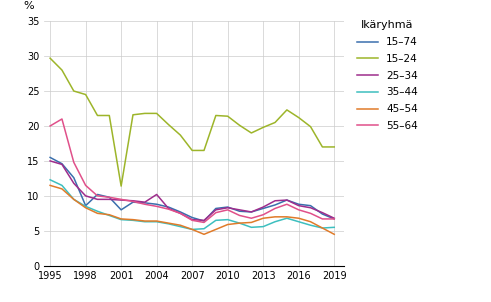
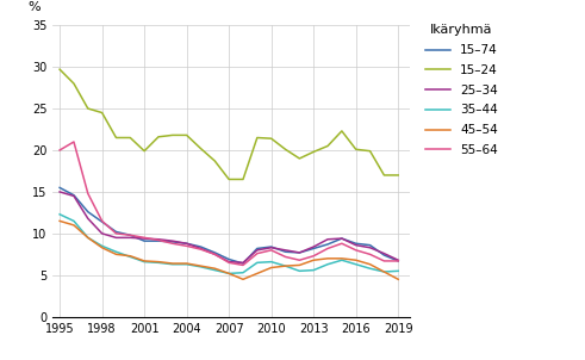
15–74/1998: 8.6 -> 11.4
15–74/2001: 8.0 -> 9.1
15–24/2001: 11.4 -> 19.9
25–34/2004: 10.2 -> 8.8
15–24/2016: 21.2 -> 20.1
